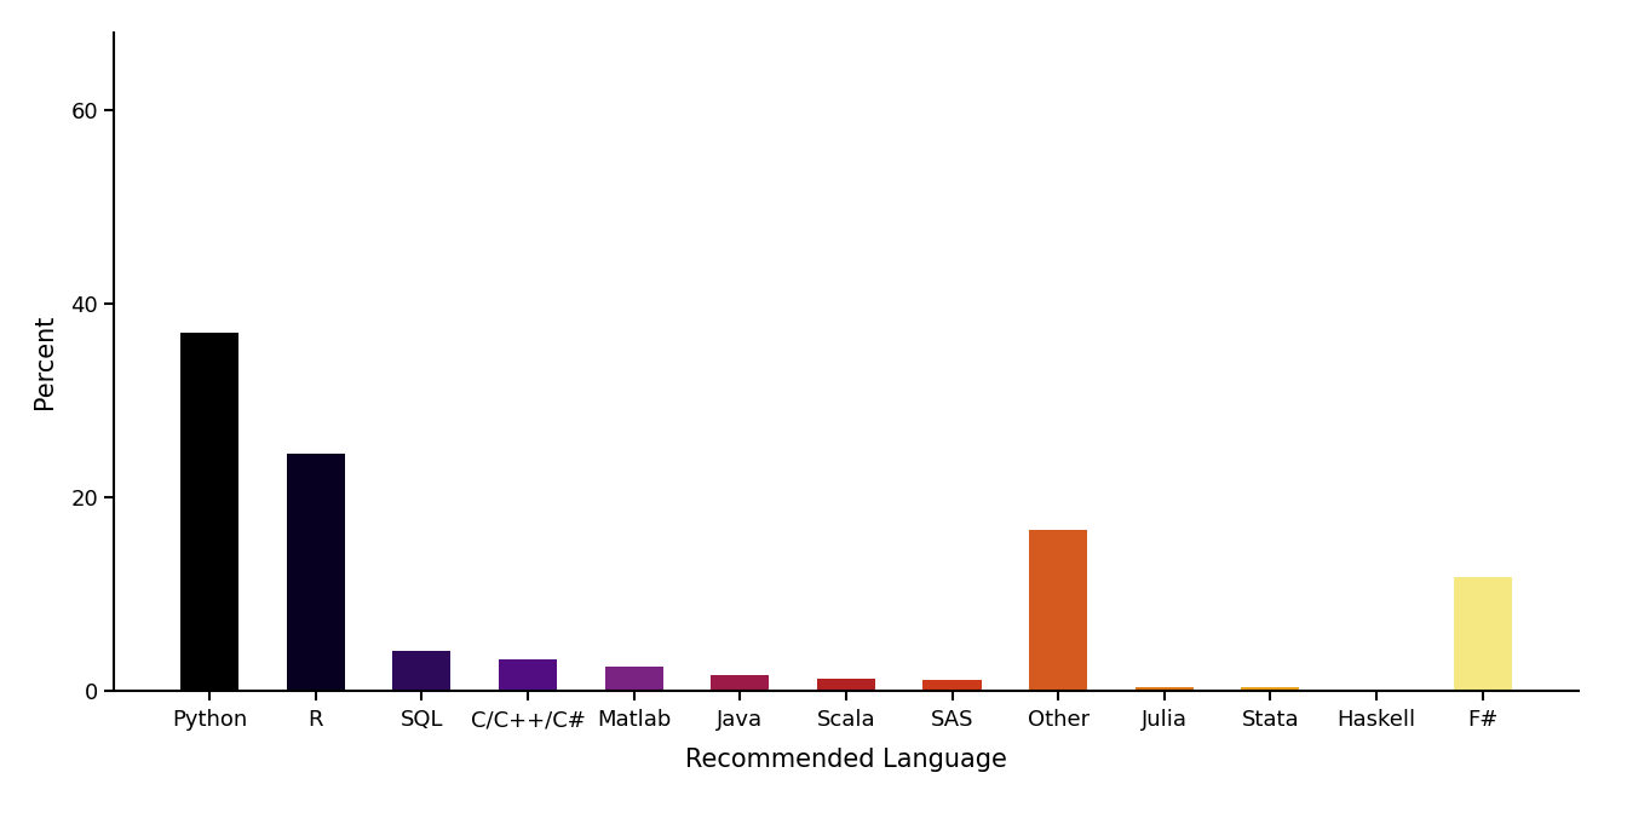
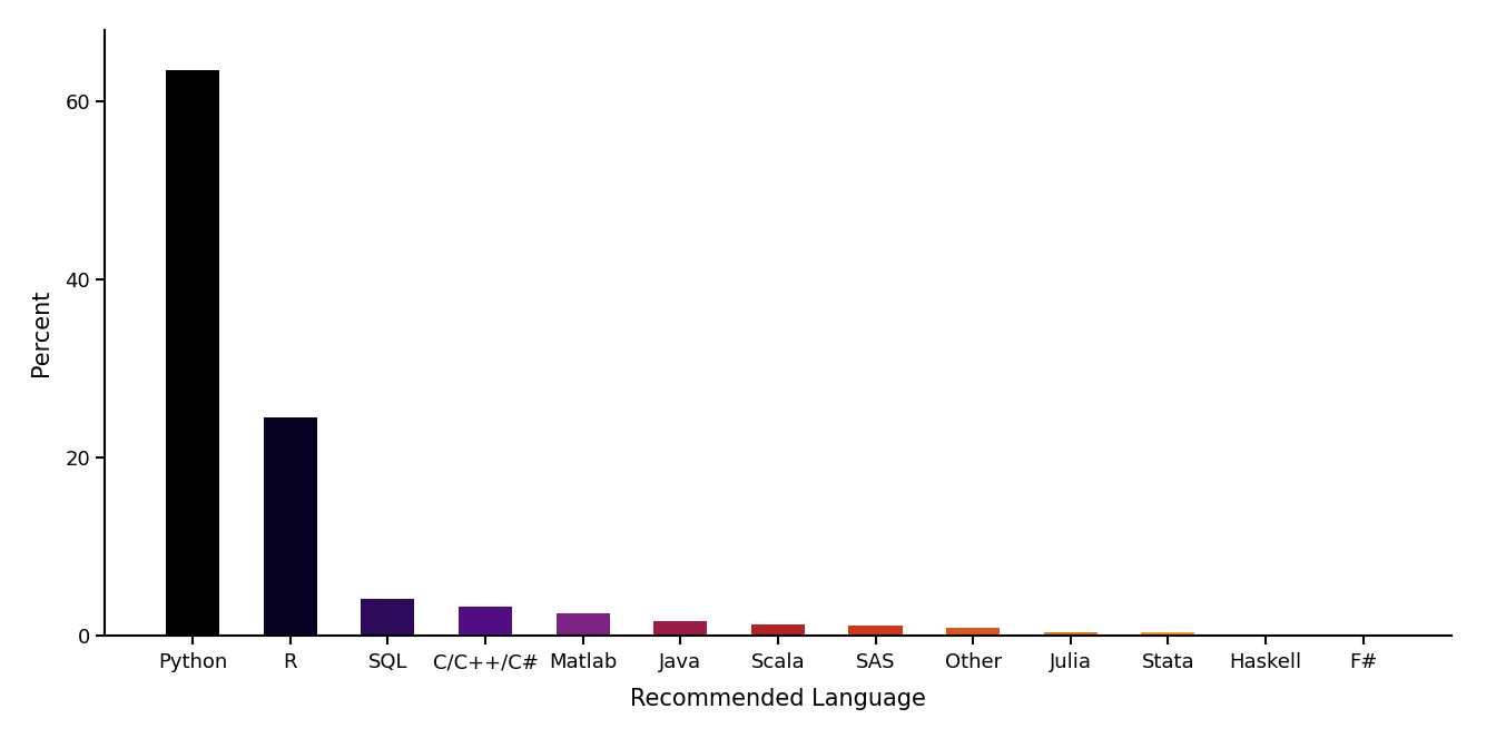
Python: 37.0 -> 63.5
Other: 16.6 -> 0.9
F#: 11.8 -> 0.1
